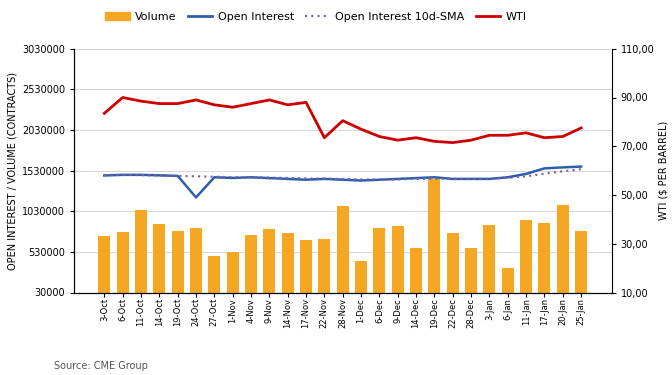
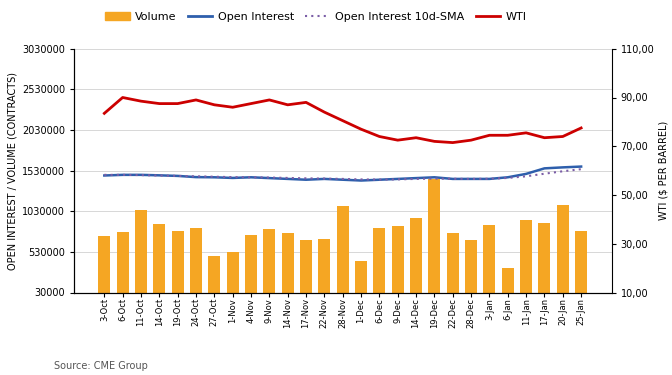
Open Interest/24-Oct: 1200000 -> 1450000
WTI/22-Nov: 73,5 -> 84,0
Volume/14-Dec: 580000 -> 950000
Volume/28-Dec: 580000 -> 680000
